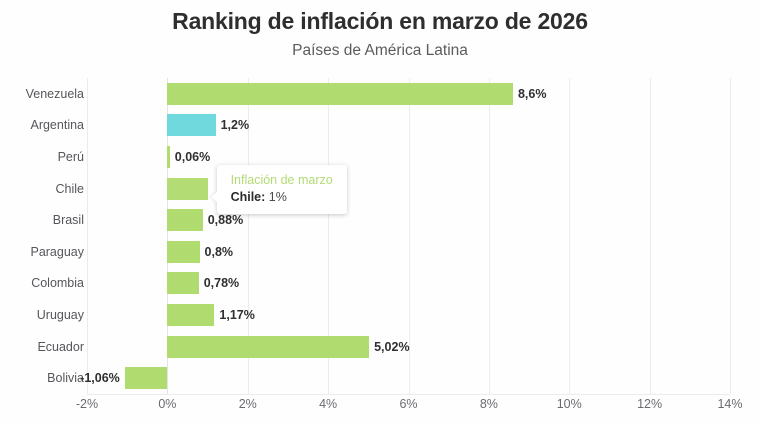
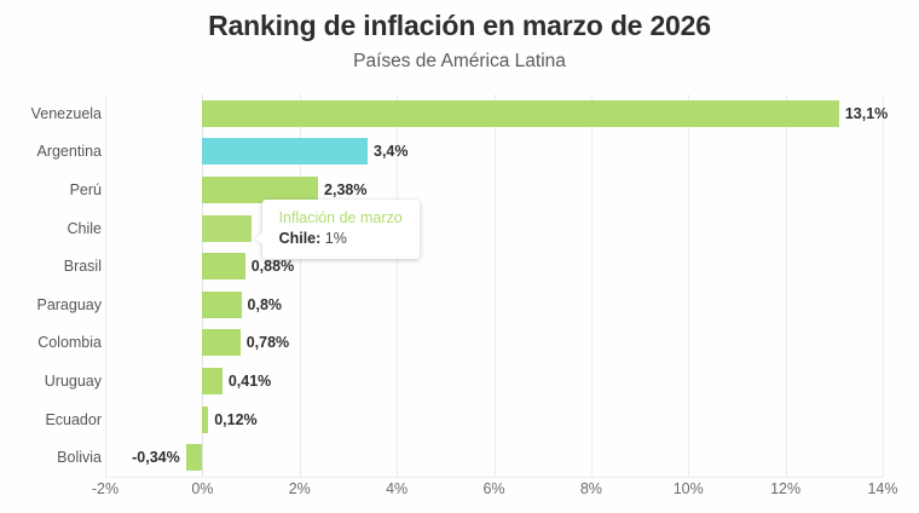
Venezuela: 8,6% -> 13,1%
Argentina: 1,2% -> 3,4%
Perú: 0,06% -> 2,38%
Uruguay: 1,17% -> 0,41%
Ecuador: 5,02% -> 0,12%
Bolivia: -1,06% -> -0,34%
